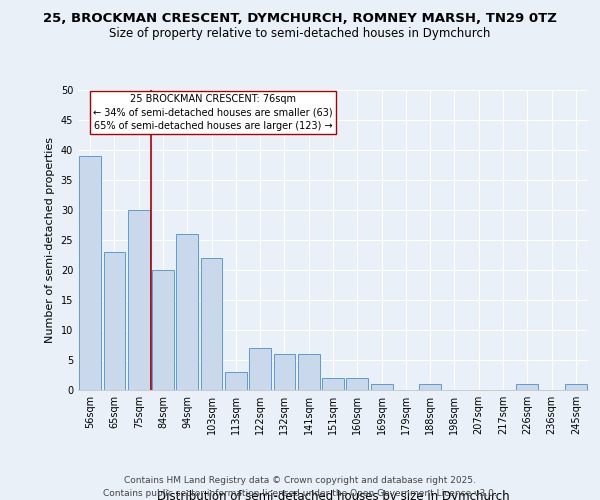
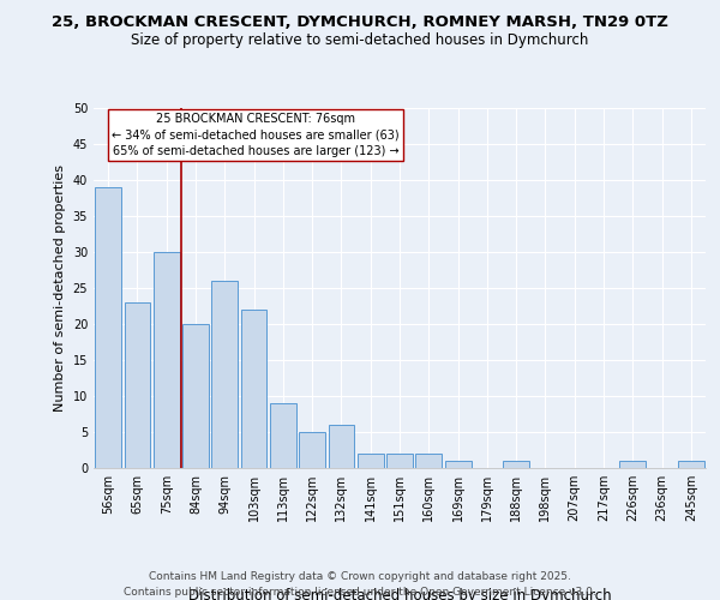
113sqm: 3 -> 9
122sqm: 7 -> 5
141sqm: 6 -> 2
